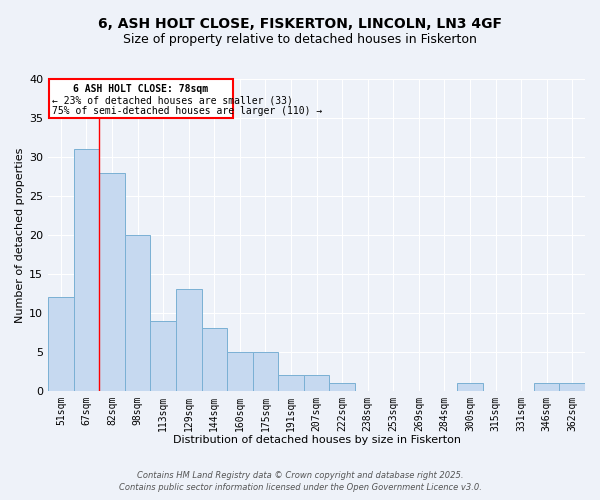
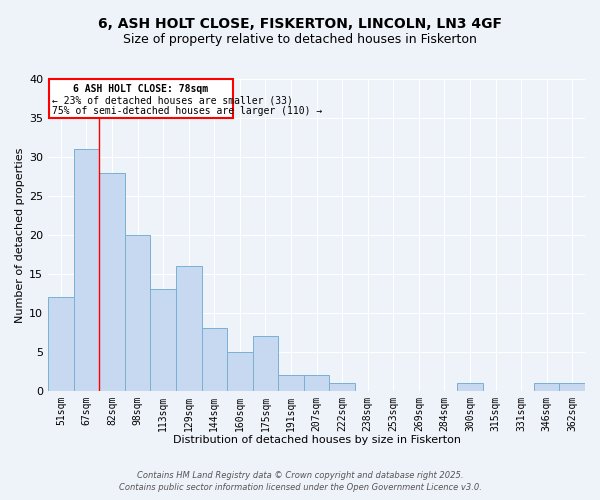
113sqm: 9 -> 13
129sqm: 13 -> 16
175sqm: 5 -> 7
